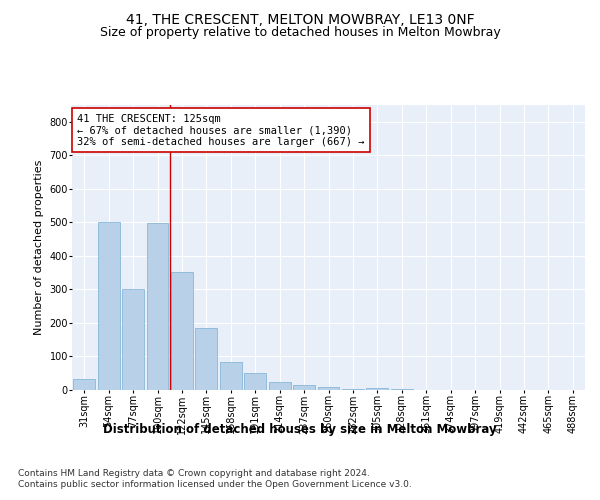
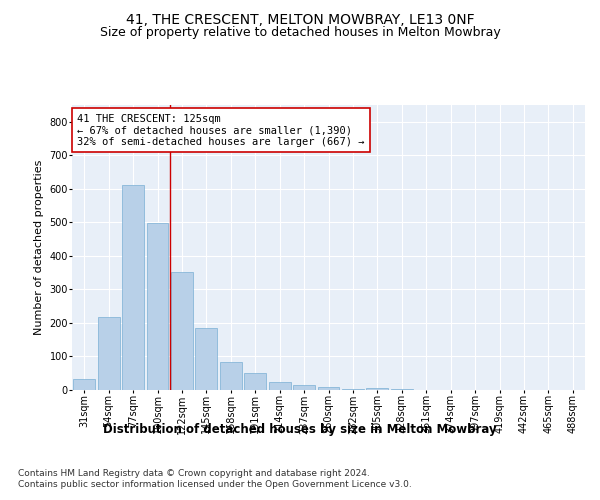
54sqm: 500 -> 218
77sqm: 300 -> 610
